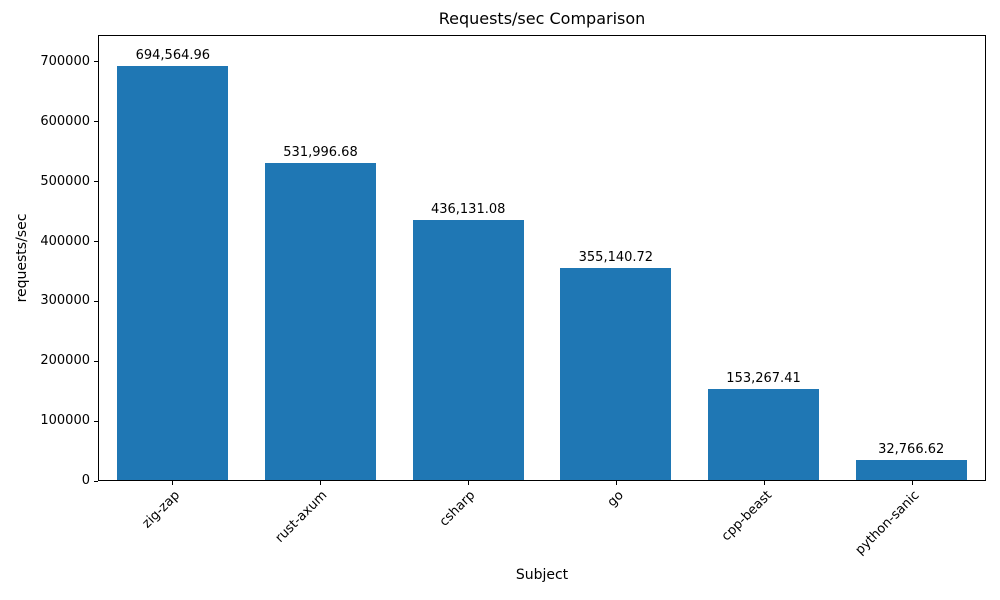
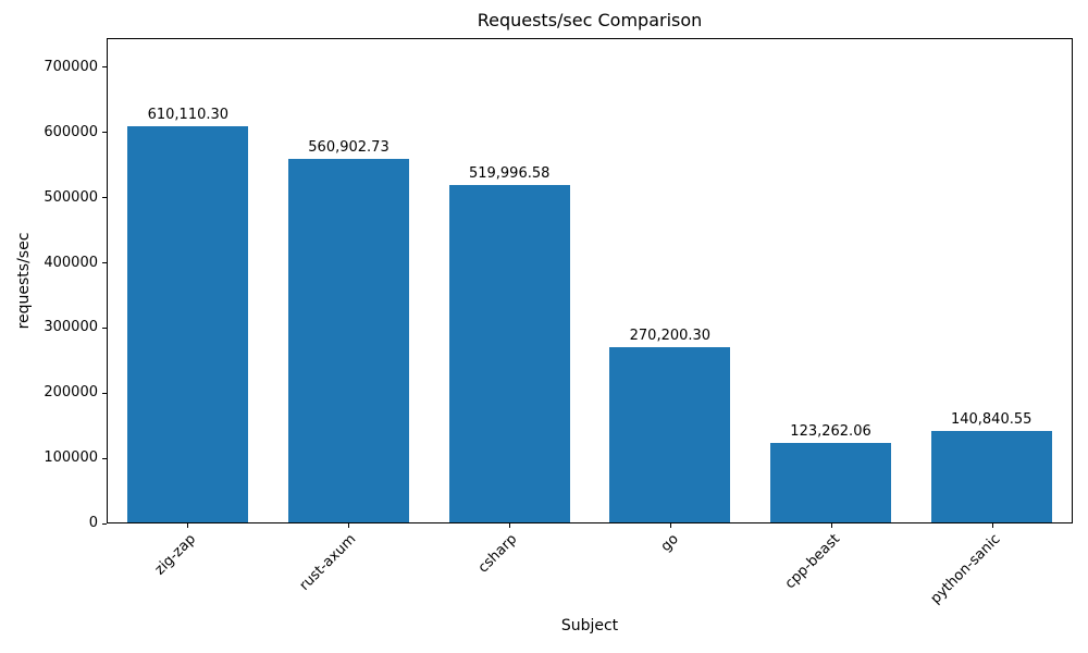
zig-zap: 694,564.96 -> 610,110.30
rust-axum: 531,996.68 -> 560,902.73
csharp: 436,131.08 -> 519,996.58
go: 355,140.72 -> 270,200.30
cpp-beast: 153,267.41 -> 123,262.06
python-sanic: 32,766.62 -> 140,840.55
